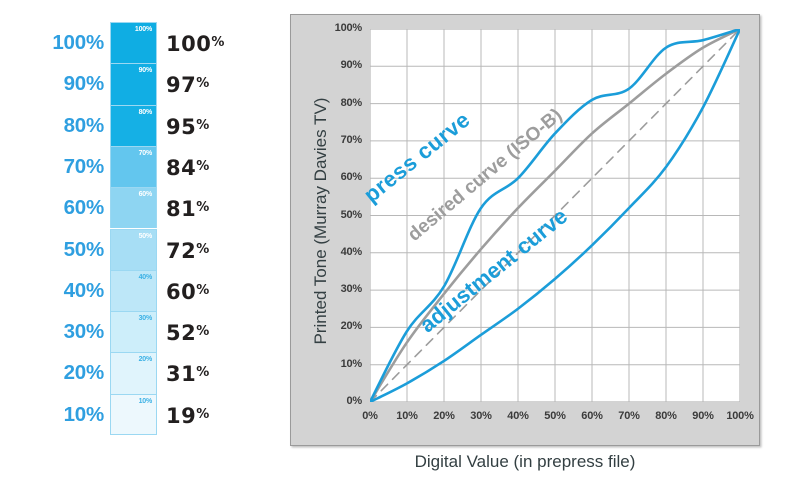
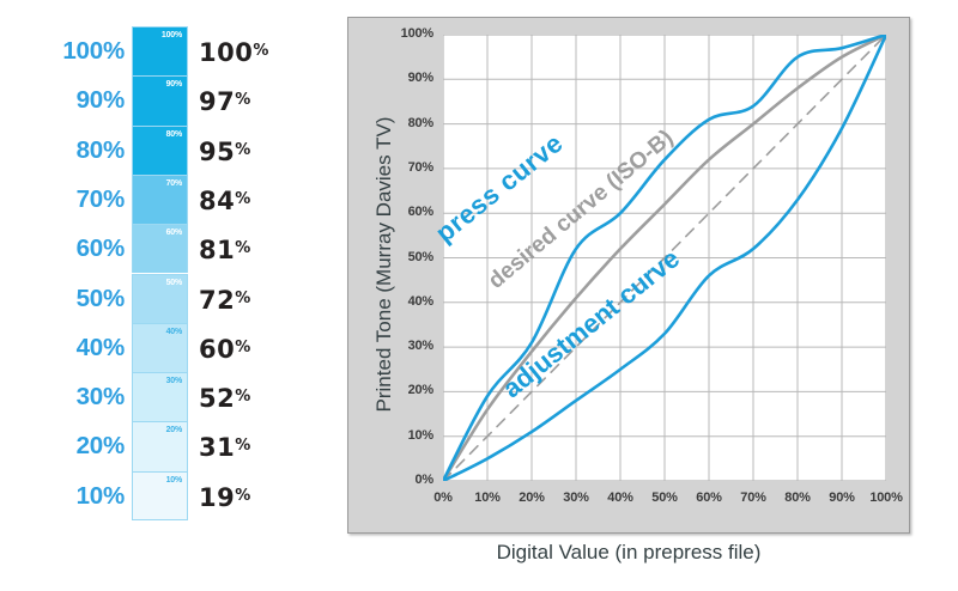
adjustment curve/60: 42% -> 46%
